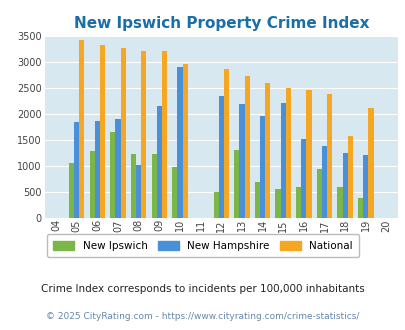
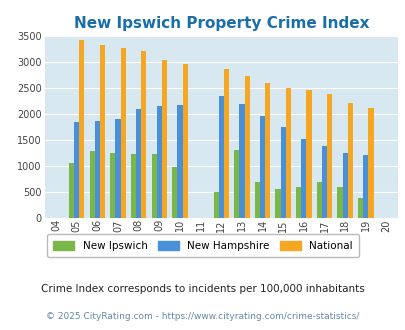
New Ipswich/07: 1660 -> 1240
New Hampshire/08: 1020 -> 2100
National/09: 3220 -> 3050
New Hampshire/10: 2900 -> 2180
New Hampshire/15: 2220 -> 1760
New Ipswich/17: 940 -> 700
National/18: 1580 -> 2210
